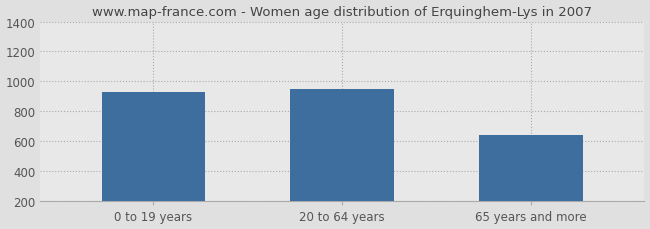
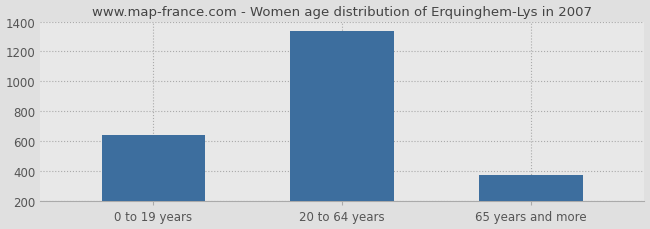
0 to 19 years: 930 -> 640
20 to 64 years: 950 -> 1340
65 years and more: 640 -> 380
